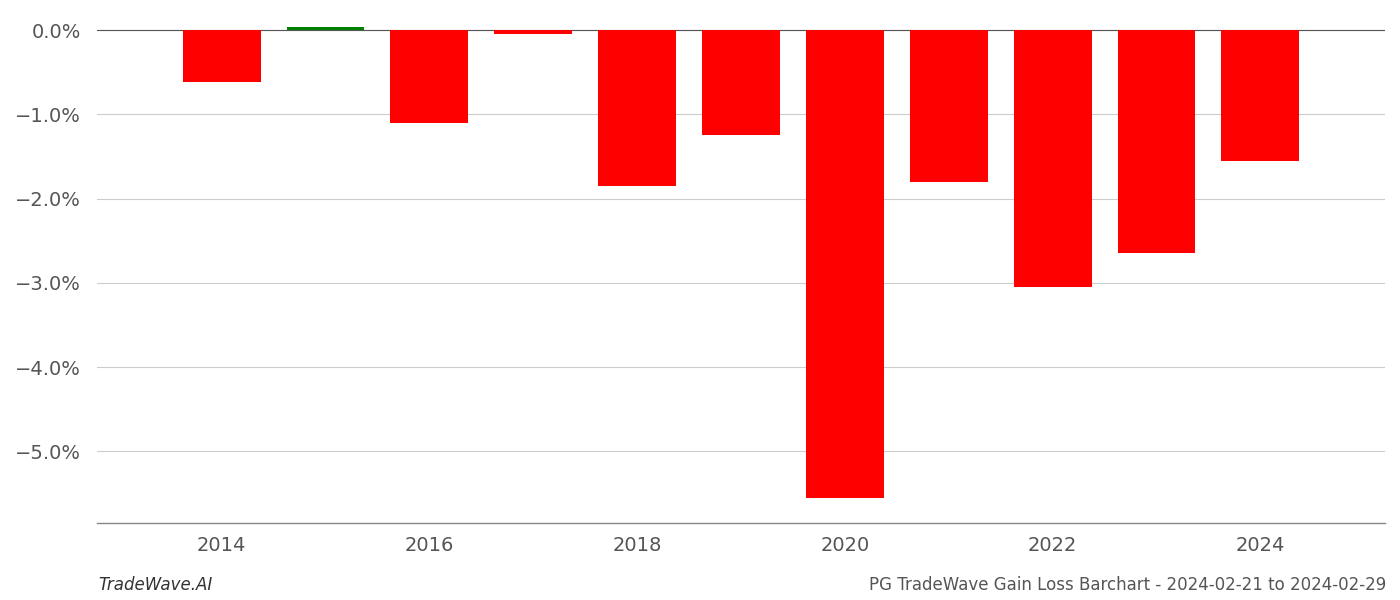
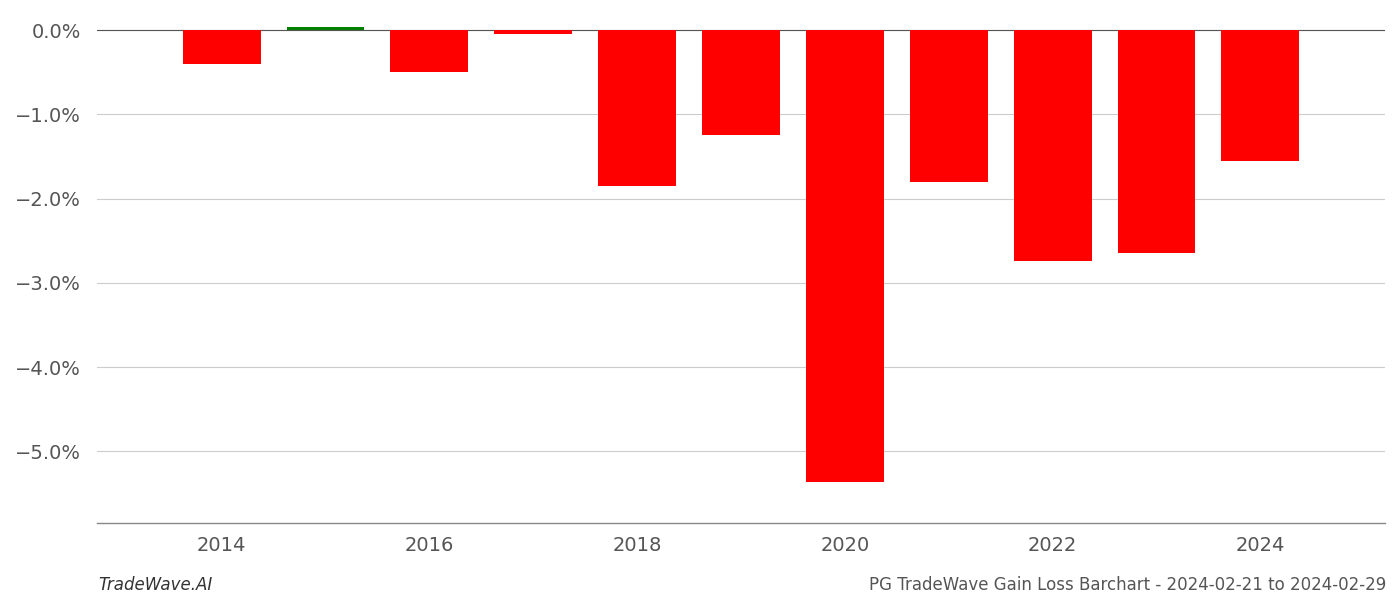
2014: -0.62% -> -0.40%
2016: -1.10% -> -0.50%
2020: -5.55% -> -5.36%
2022: -3.05% -> -2.74%
